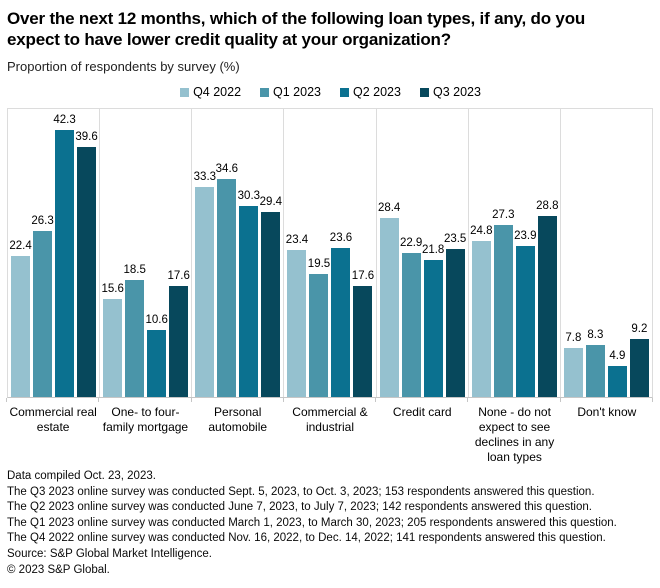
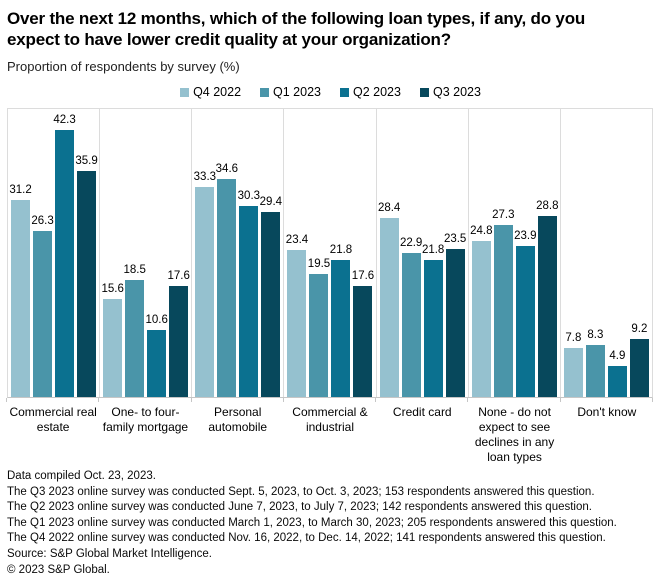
Q4 2022/Commercial real estate: 22.4 -> 31.2
Q3 2023/Commercial real estate: 39.6 -> 35.9
Q2 2023/Commercial & industrial: 23.6 -> 21.8
